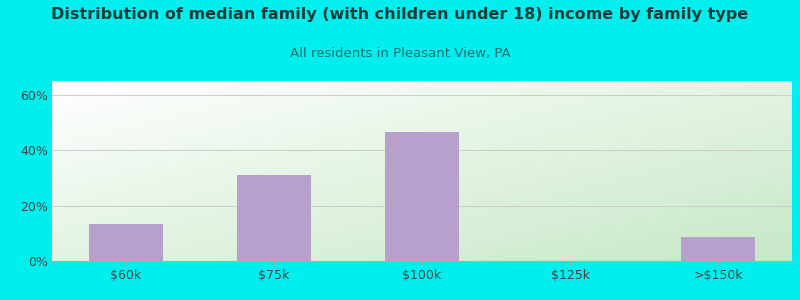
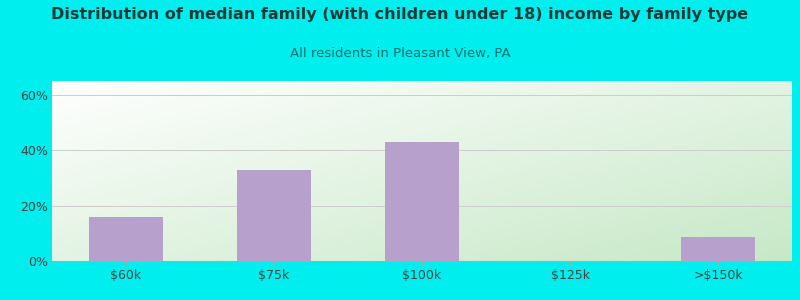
$60k: 13.5% -> 16.0%
$75k: 31.0% -> 33.0%
$100k: 46.5% -> 43.0%
